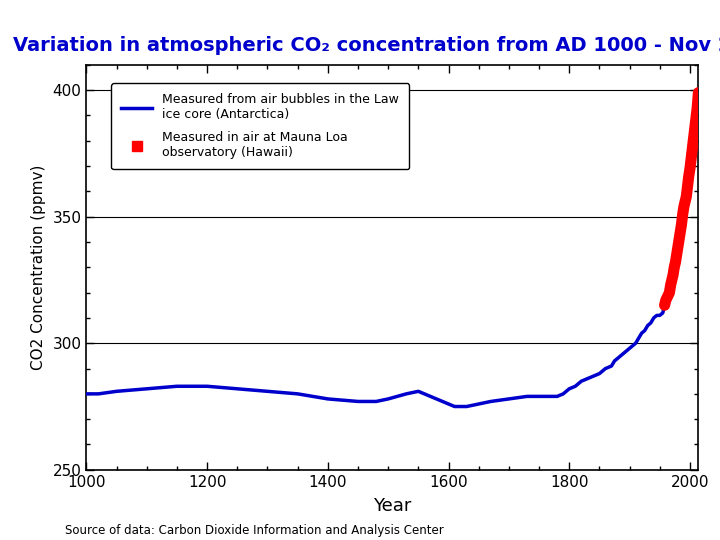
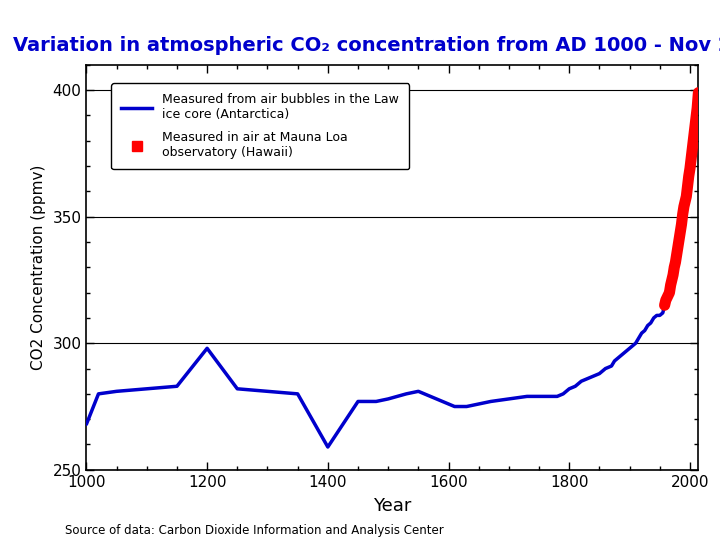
Measured from air bubbles in the Law ice core (Antarctica)/1000: 280 -> 268
Measured from air bubbles in the Law ice core (Antarctica)/1200: 283 -> 298
Measured from air bubbles in the Law ice core (Antarctica)/1400: 278 -> 259
